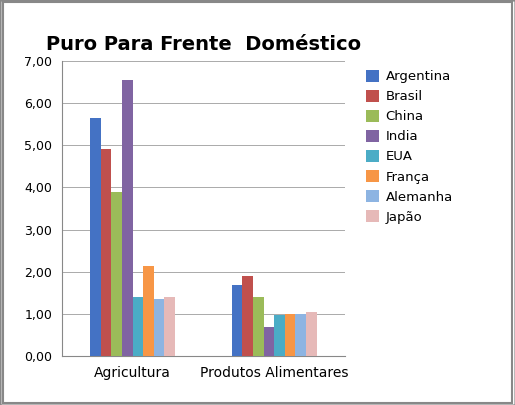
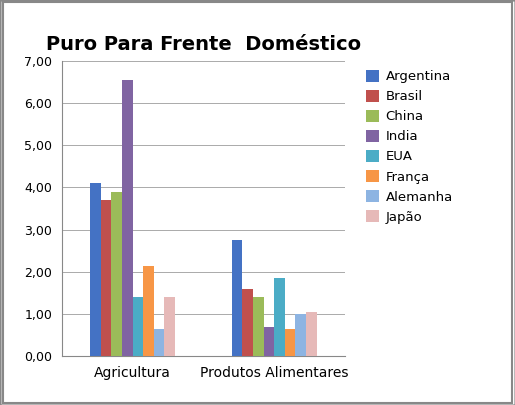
Argentina/Agricultura: 5,65 -> 4,10
Brasil/Agricultura: 4,9 -> 3,7
Alemanha/Agricultura: 1,35 -> 0,65
Argentina/Produtos Alimentares: 1,70 -> 2,75
Brasil/Produtos Alimentares: 1,9 -> 1,6
EUA/Produtos Alimentares: 0,98 -> 1,85
França/Produtos Alimentares: 1,00 -> 0,65
